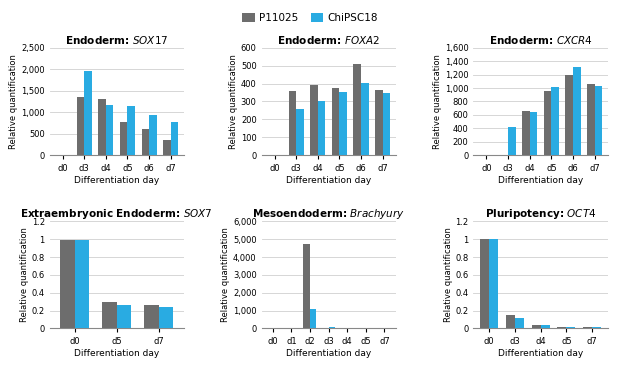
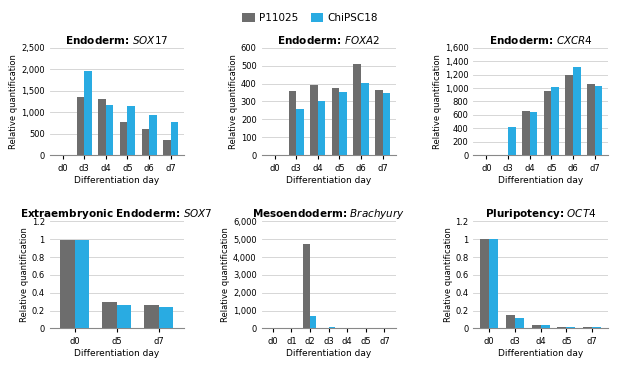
ChiPSC18/d2: 1,100 -> 700
